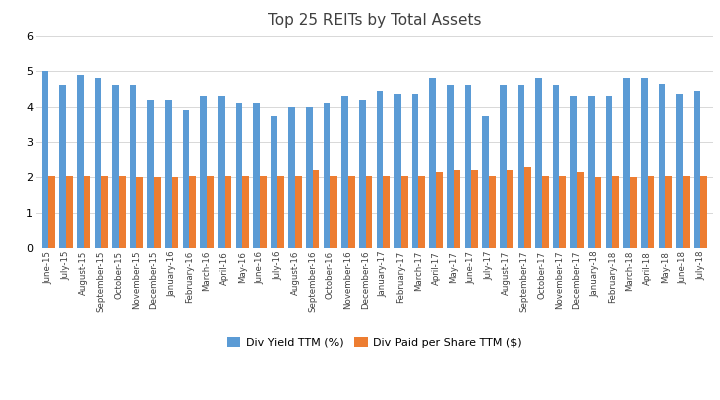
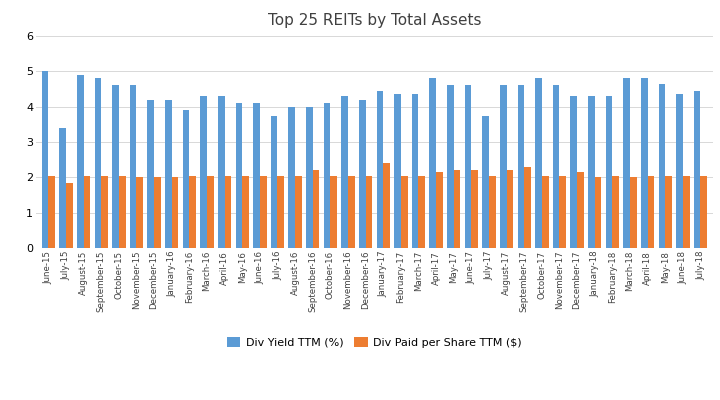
Div Yield TTM (%)/July-15: 4.60 -> 3.40
Div Paid per Share TTM ($)/July-15: 2.05 -> 1.85
Div Paid per Share TTM ($)/January-17: 2.05 -> 2.40
